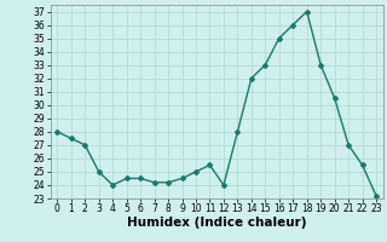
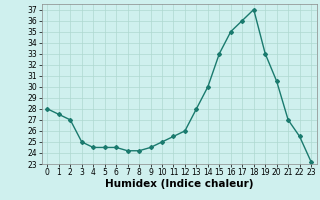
4: 24.0 -> 24.5
12: 24.0 -> 26.0
14: 32.0 -> 30.0
